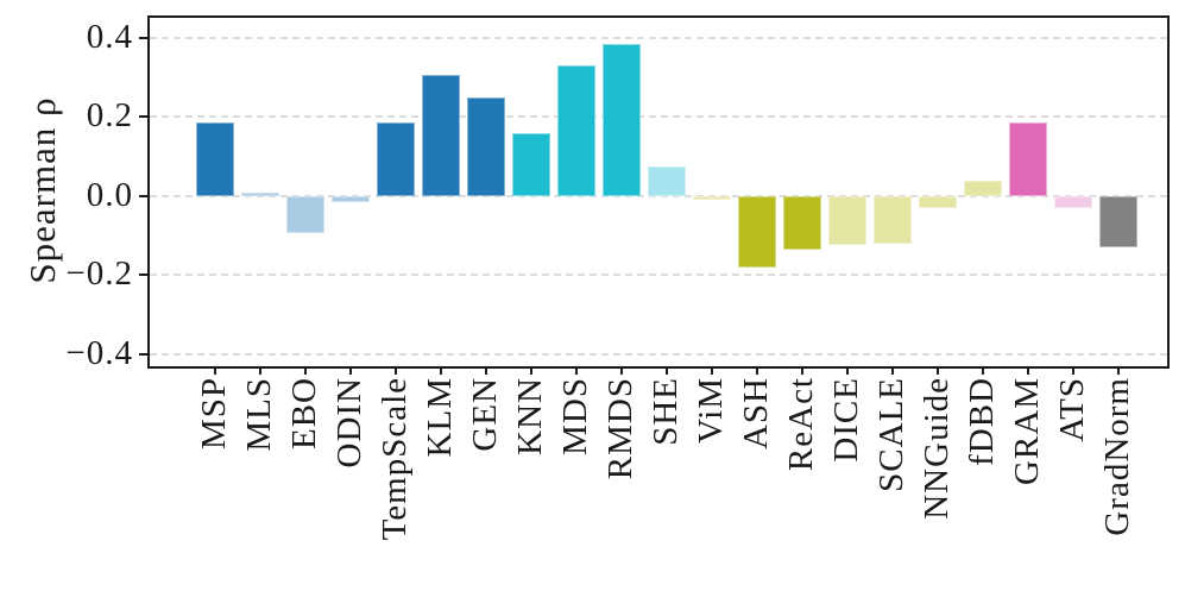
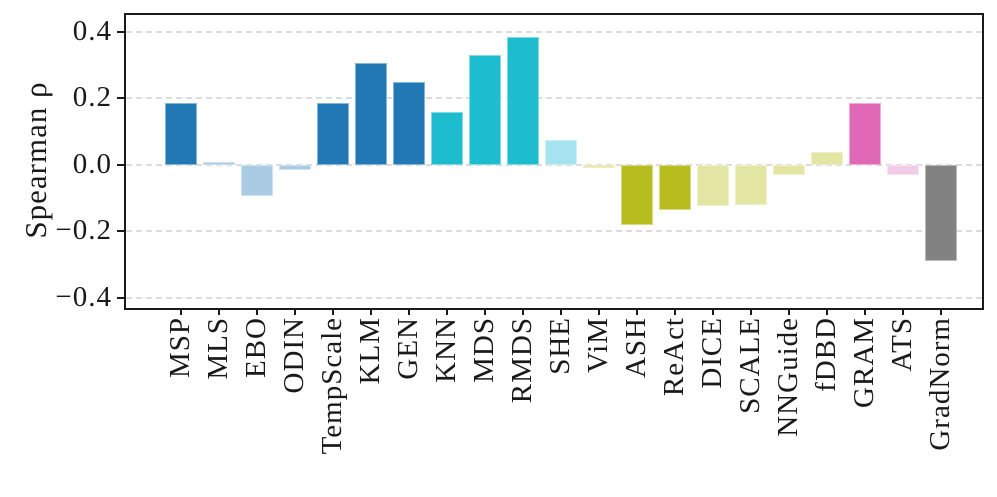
GradNorm: -0.13 -> -0.29
